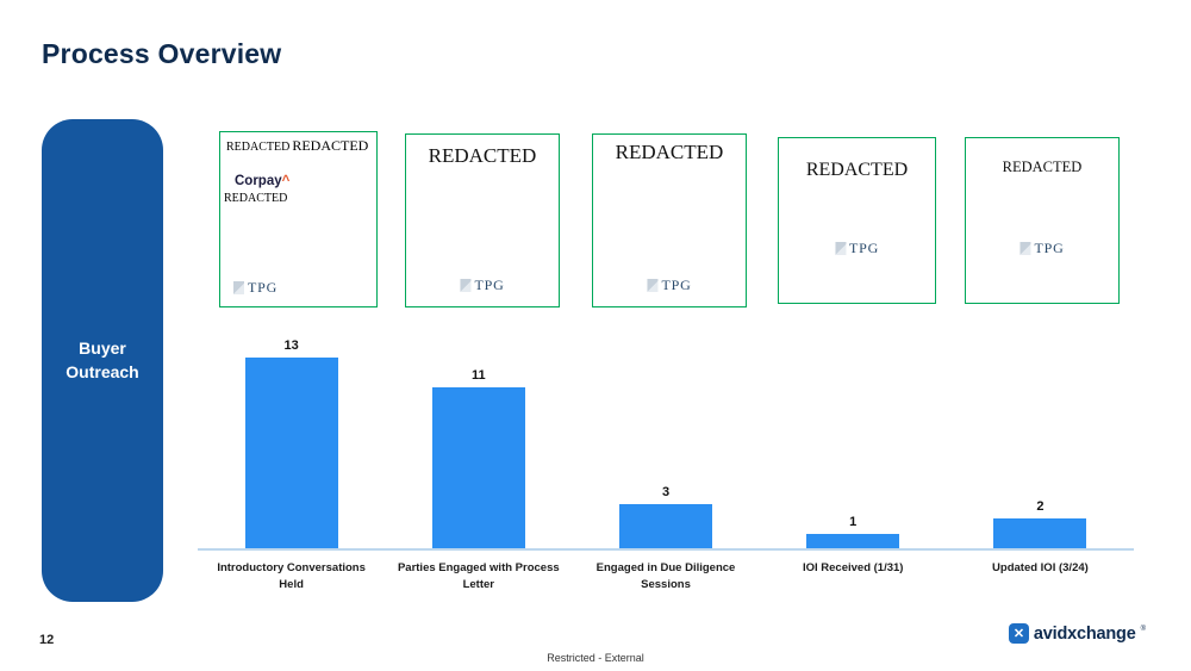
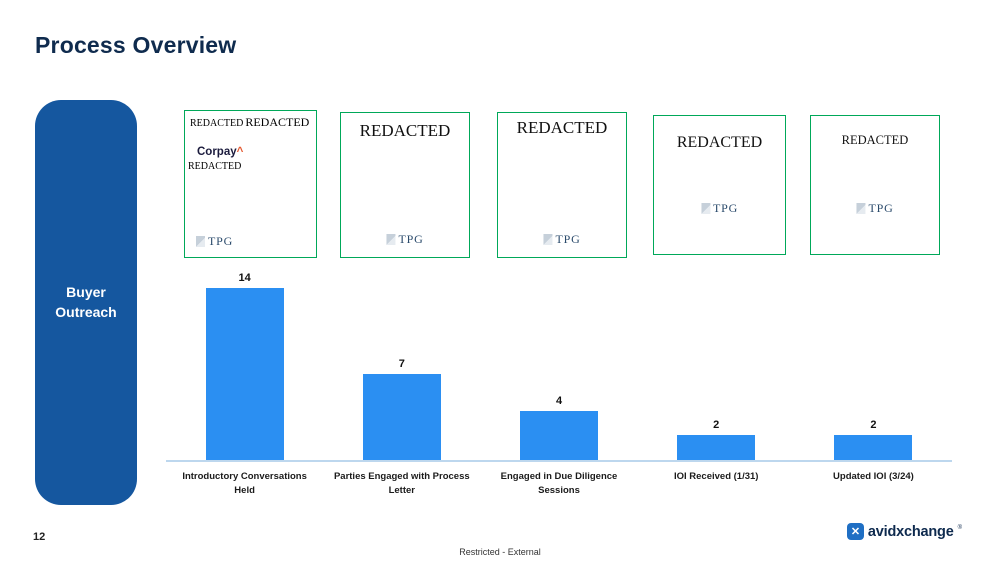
Introductory Conversations Held: 13 -> 14
Parties Engaged with Process Letter: 11 -> 7
Engaged in Due Diligence Sessions: 3 -> 4
IOI Received (1/31): 1 -> 2
